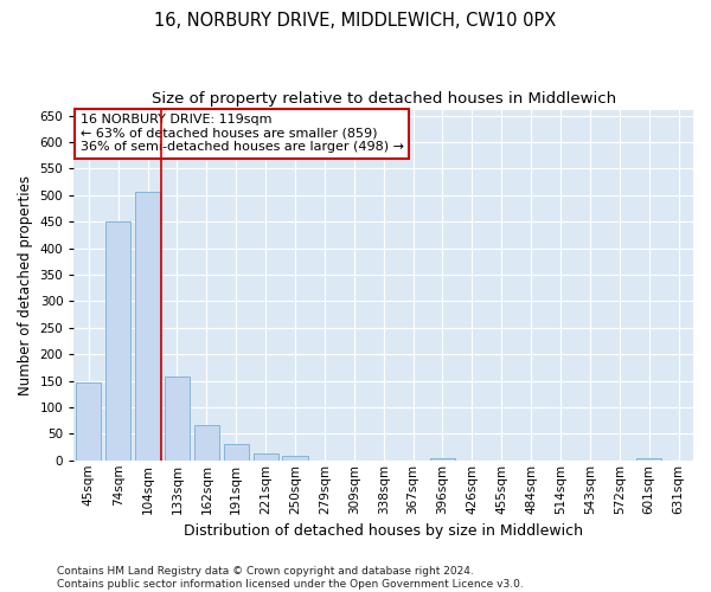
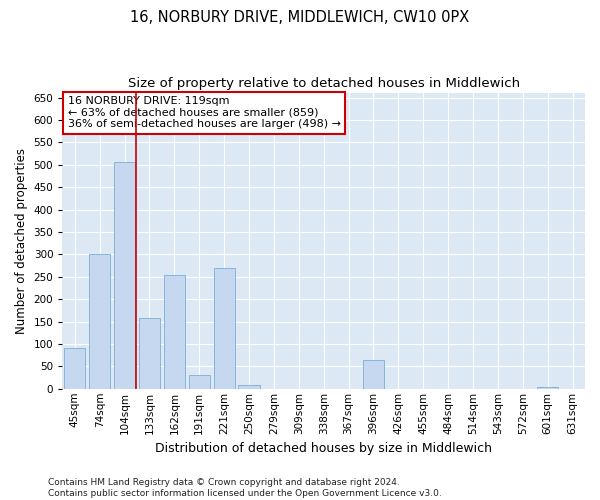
45sqm: 147 -> 90
74sqm: 450 -> 300
162sqm: 66 -> 255
221sqm: 13 -> 270
396sqm: 5 -> 65
